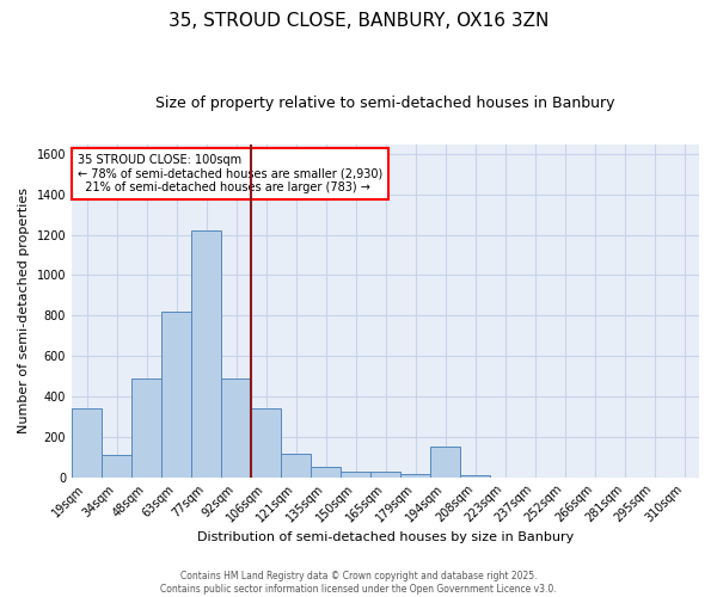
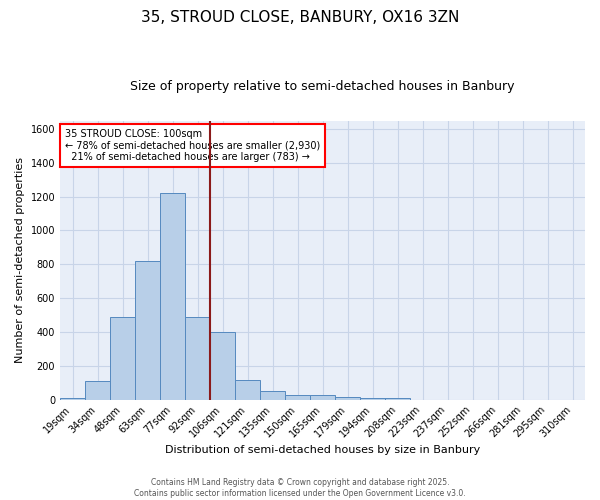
19sqm: 340 -> 10
106sqm: 340 -> 400
194sqm: 150 -> 10
